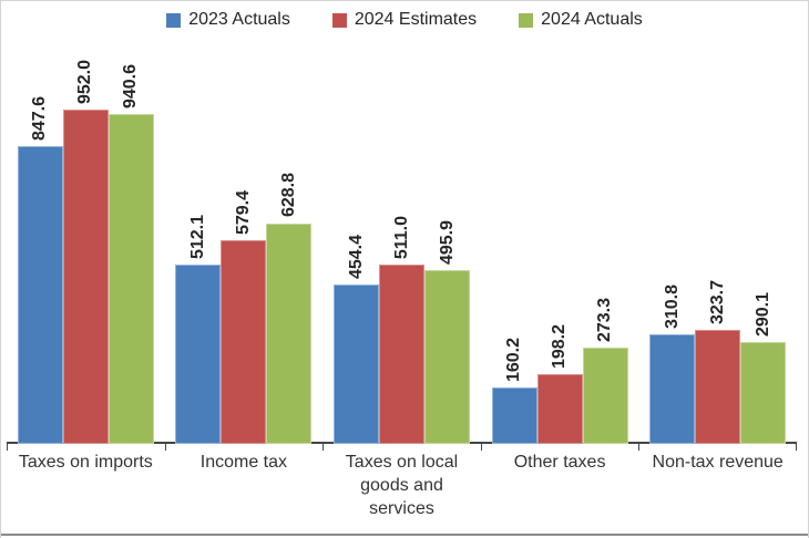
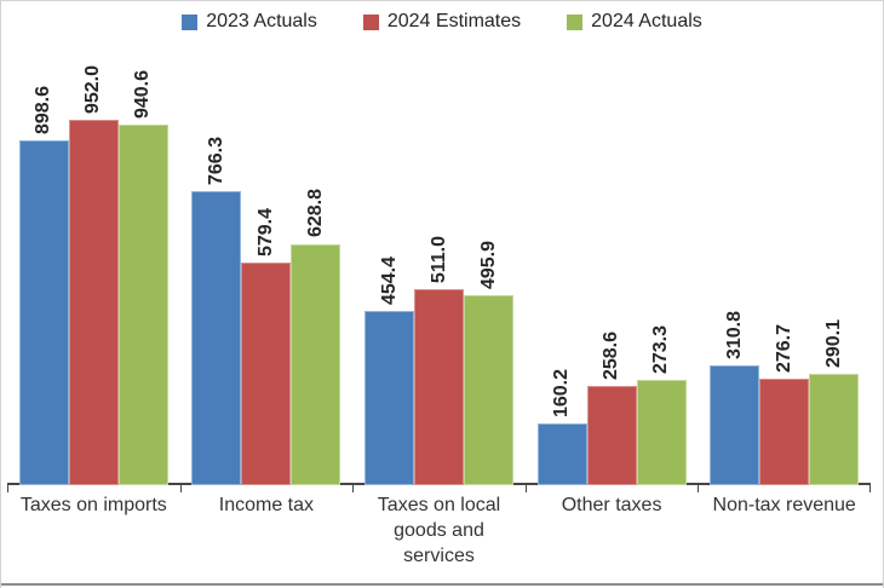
2023 Actuals/Taxes on imports: 847.6 -> 898.6
2023 Actuals/Income tax: 512.1 -> 766.3
2024 Estimates/Other taxes: 198.2 -> 258.6
2024 Estimates/Non-tax revenue: 323.7 -> 276.7
